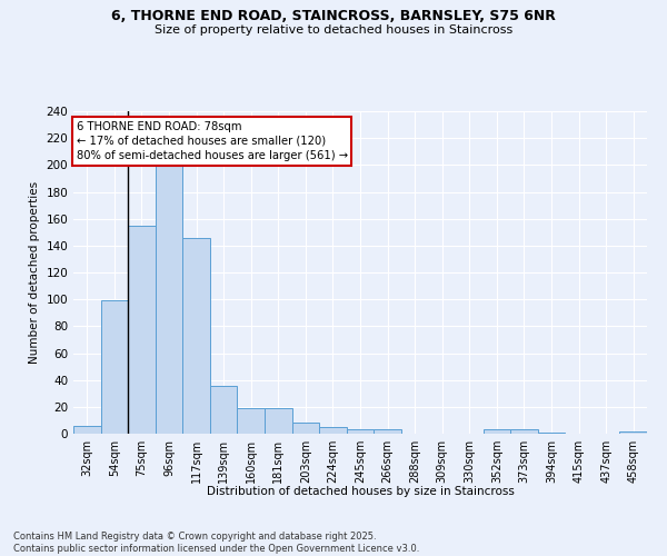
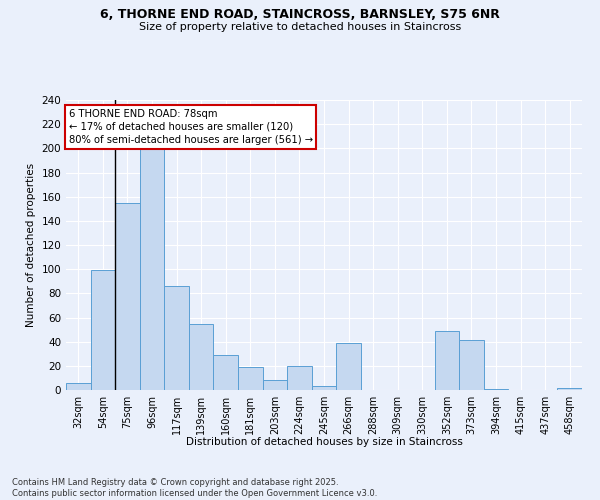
117sqm: 146 -> 86
139sqm: 36 -> 55
160sqm: 19 -> 29
224sqm: 5 -> 20
266sqm: 3 -> 39
352sqm: 3 -> 49
373sqm: 3 -> 41
